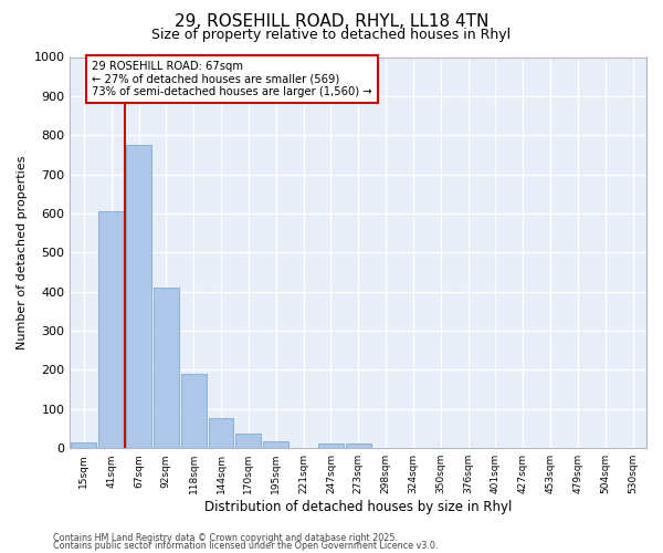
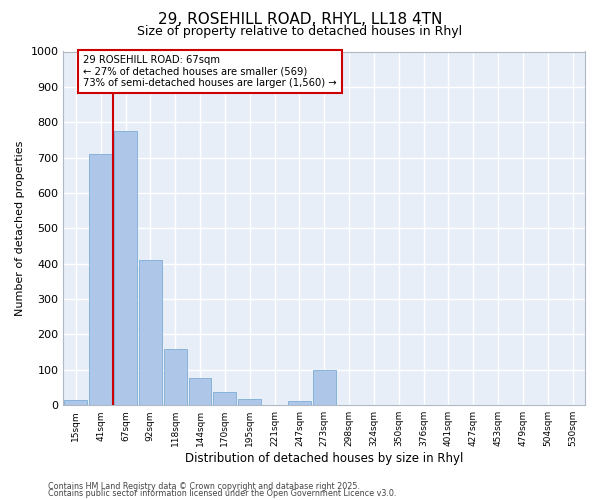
41sqm: 605 -> 710
118sqm: 190 -> 160
273sqm: 12 -> 100
